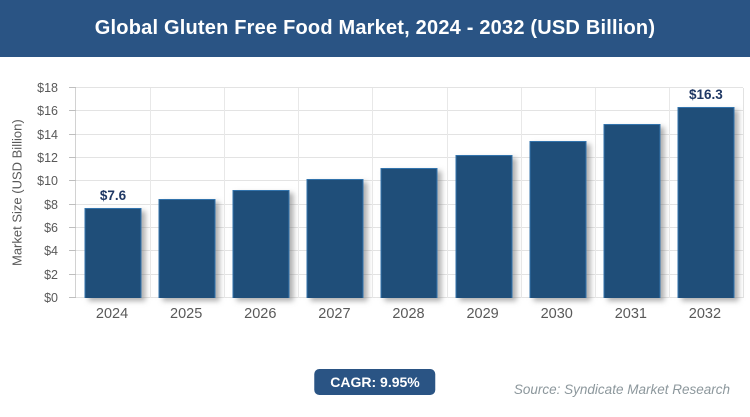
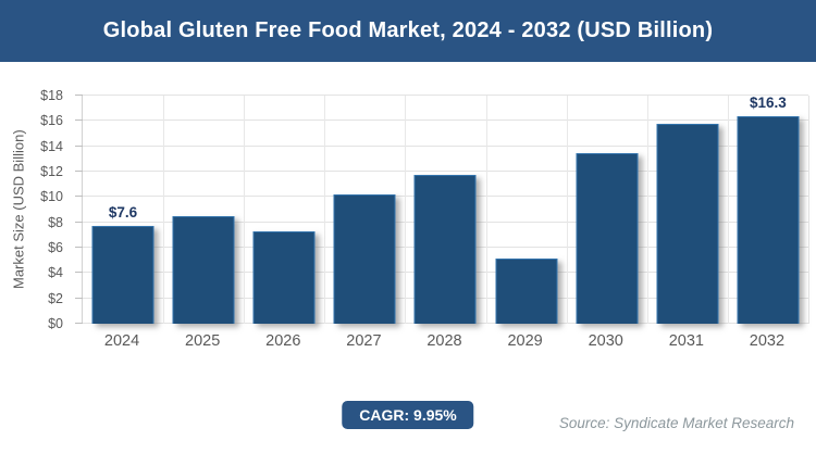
2026: $9.2 -> $7.2
2028: $11.1 -> $11.7
2029: $12.2 -> $5.1
2031: $14.8 -> $15.7
